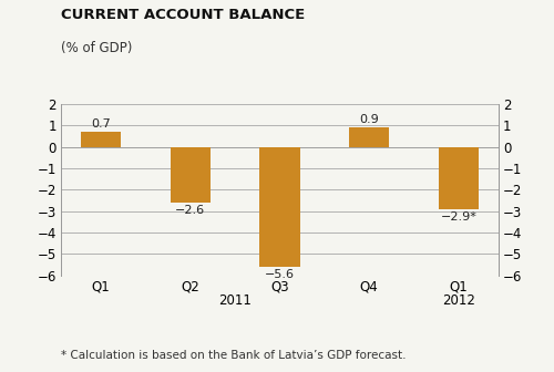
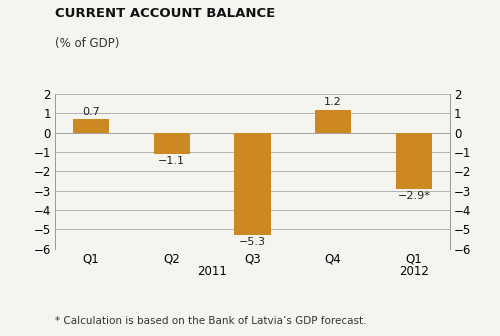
Q2: −2.6 -> −1.1
Q3: −5.6 -> −5.3
Q4: 0.9 -> 1.2
